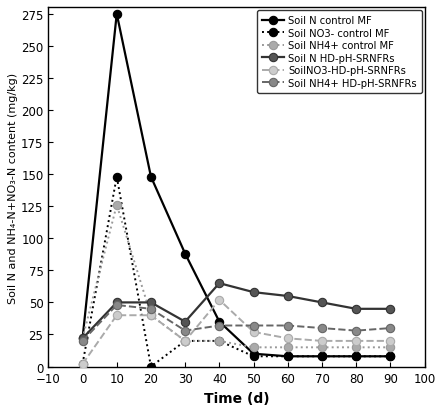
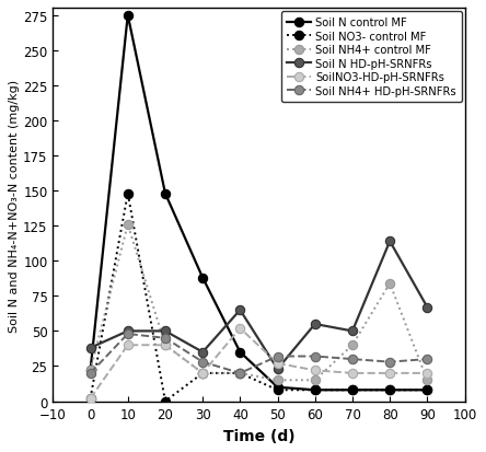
Soil N HD-pH-SRNFRs/0: 22 -> 38
Soil NH4+ HD-pH-SRNFRs/40: 32 -> 20
Soil N HD-pH-SRNFRs/50: 58 -> 23
Soil NH4+ control MF/70: 15 -> 40
Soil NH4+ control MF/80: 15 -> 84
Soil N HD-pH-SRNFRs/80: 45 -> 114
Soil N HD-pH-SRNFRs/90: 45 -> 67
